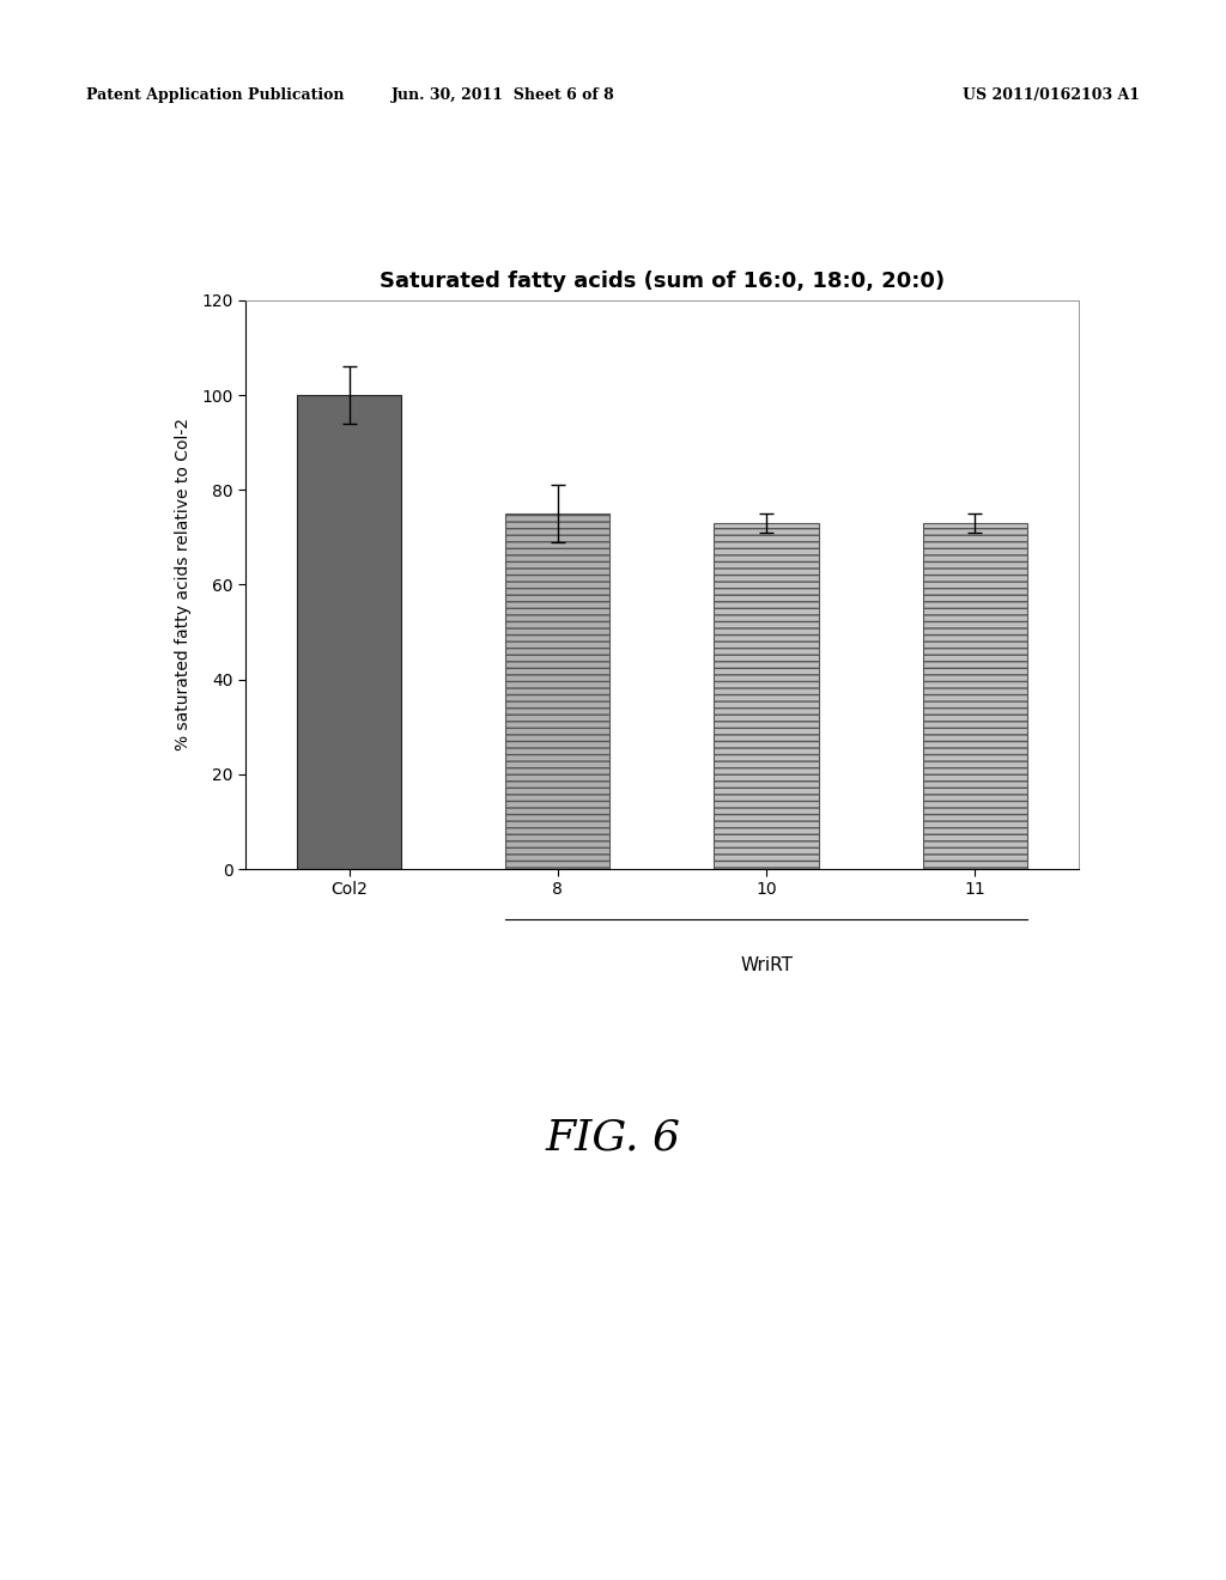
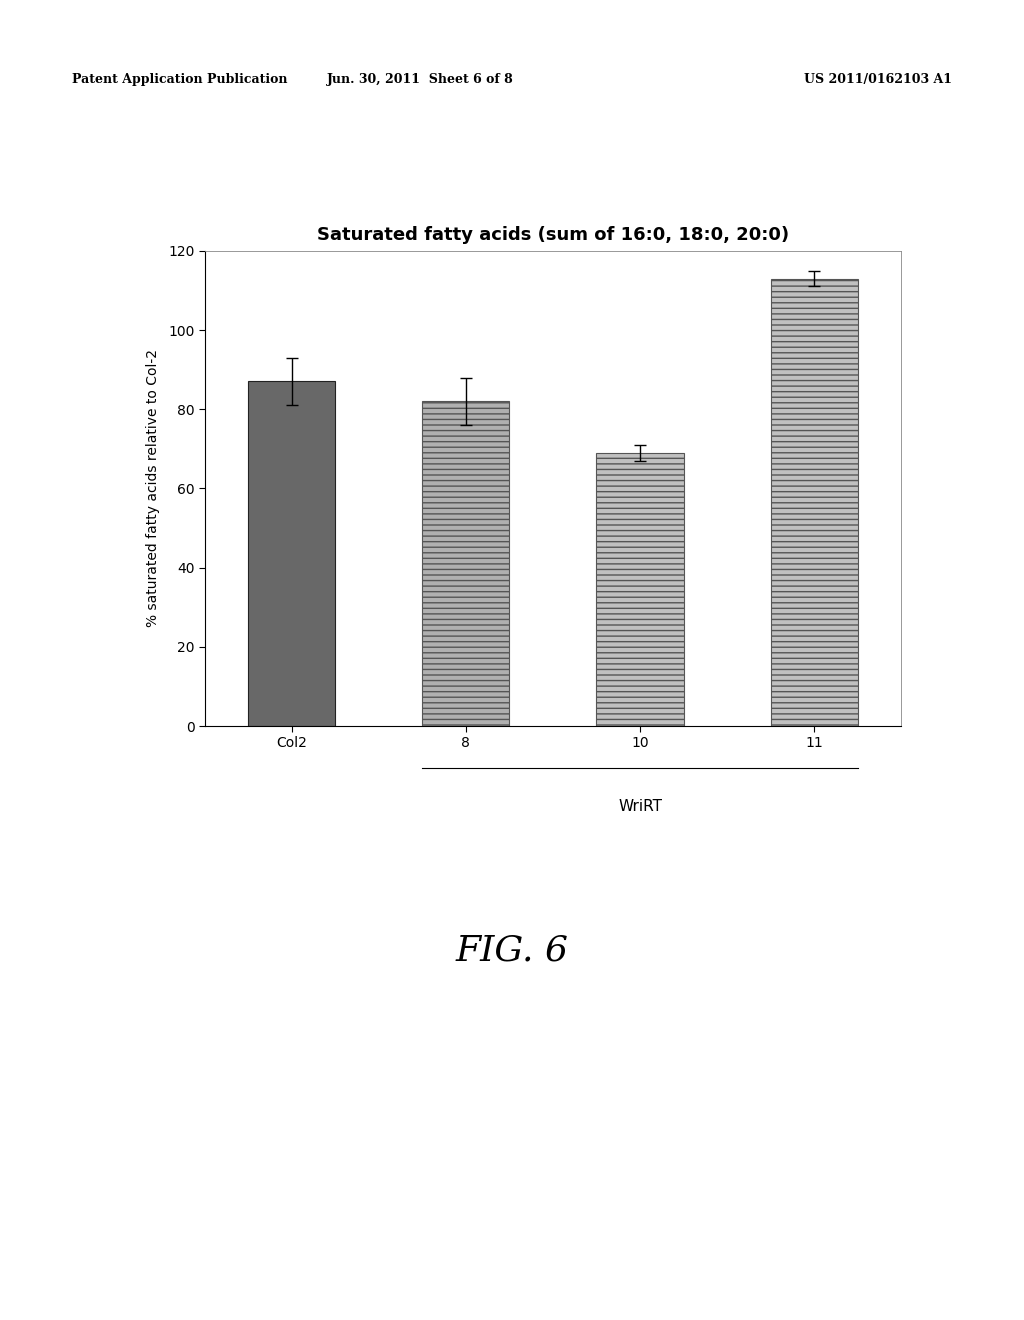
Col2: 100 -> 87
8: 75 -> 82
10: 73 -> 69
11: 73 -> 113
